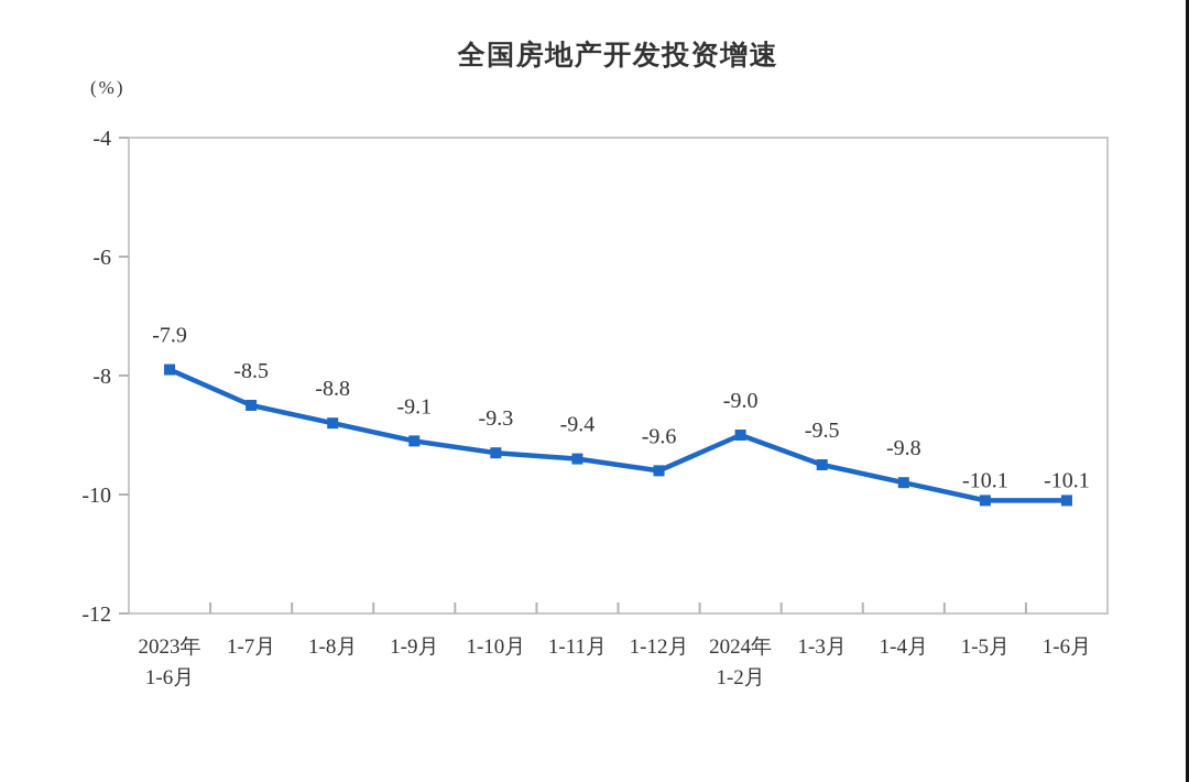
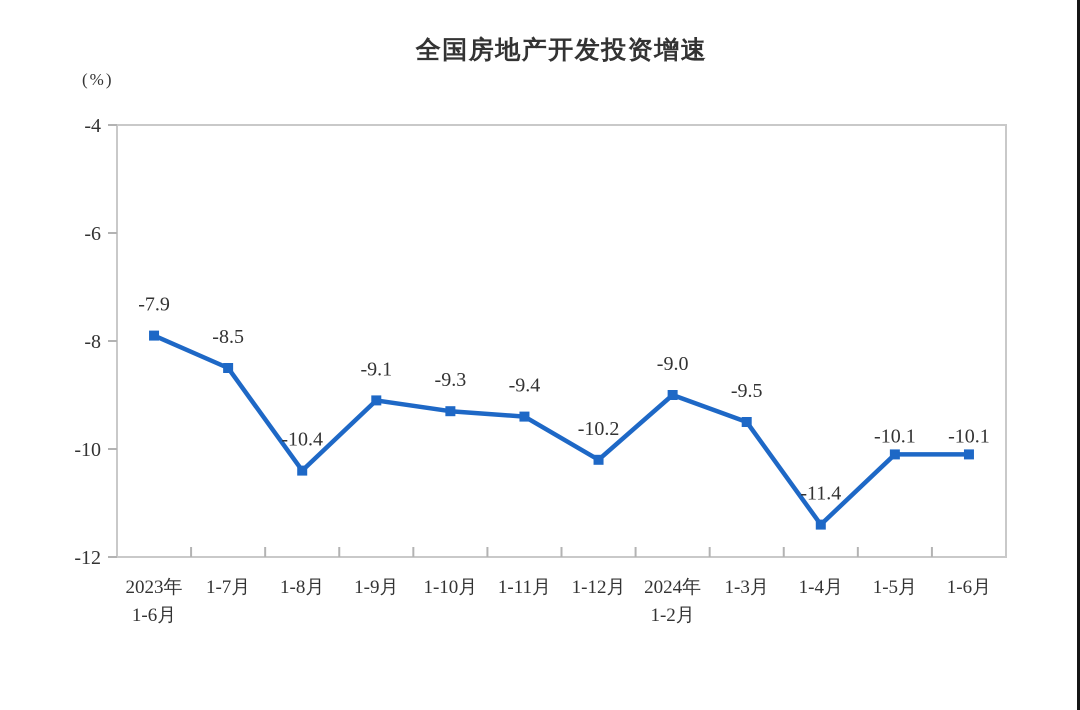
1-8月: -8.8 -> -10.4
1-12月: -9.6 -> -10.2
1-4月: -9.8 -> -11.4
